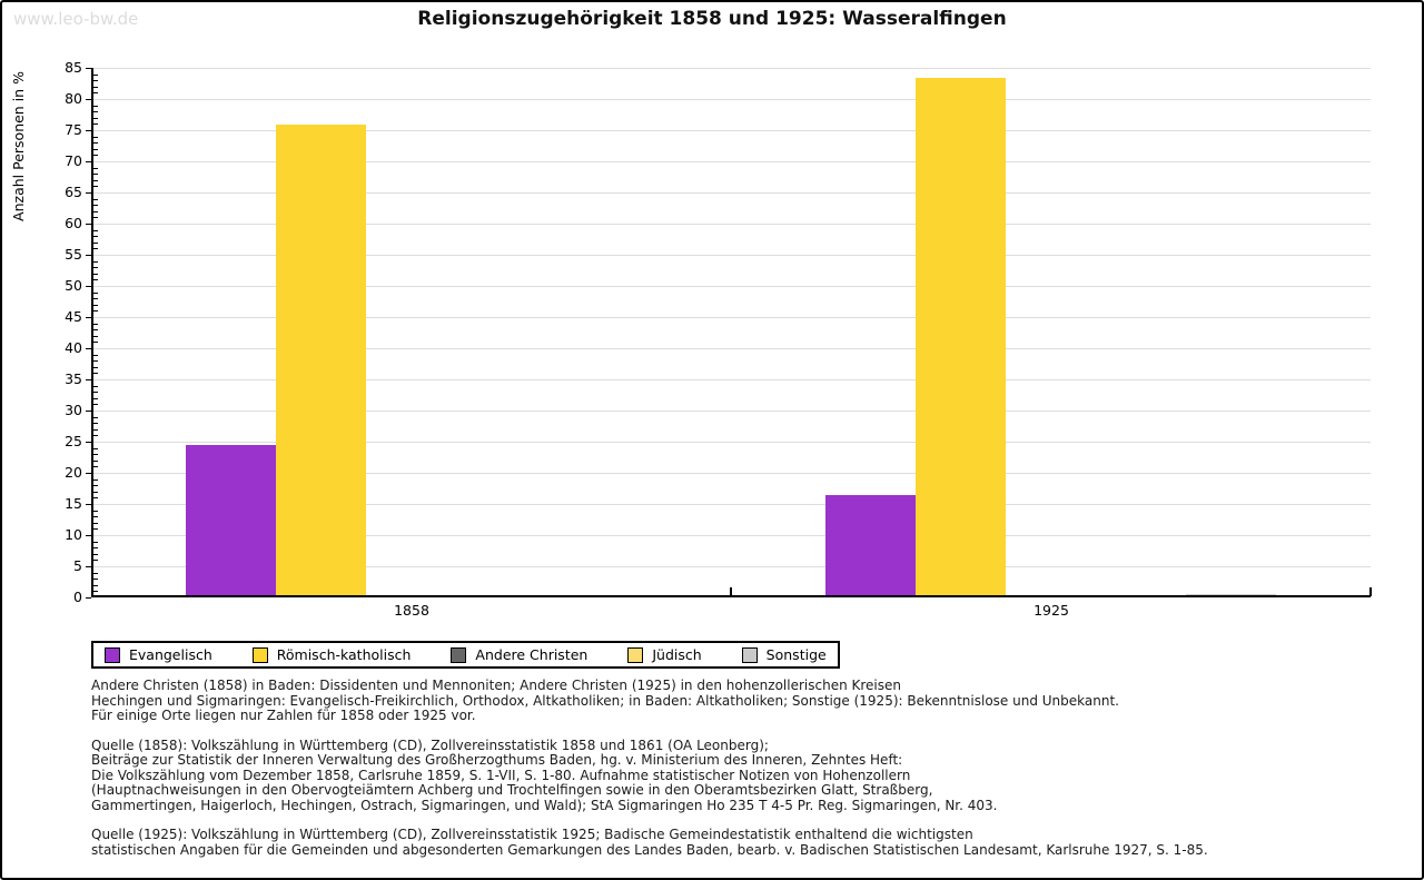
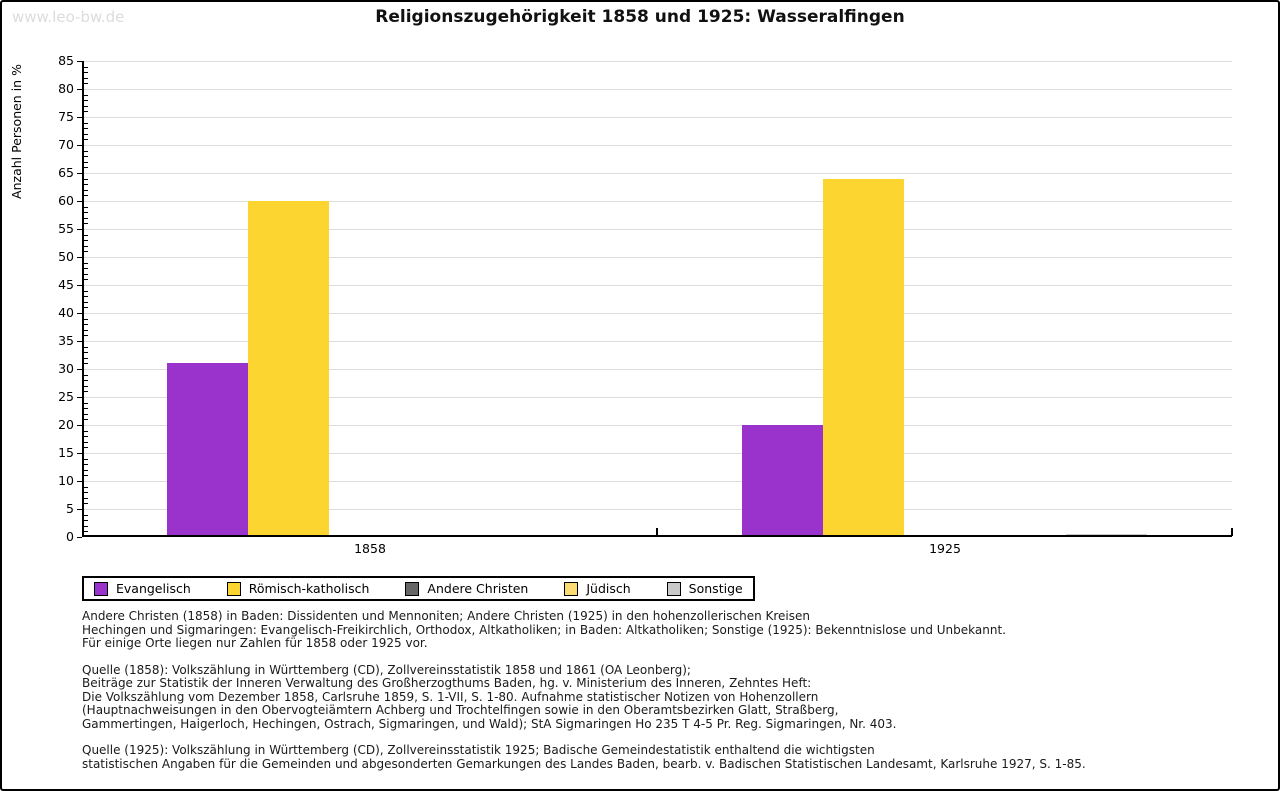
Evangelisch/1858: 24 -> 31
Römisch-katholisch/1858: 76 -> 60
Evangelisch/1925: 16 -> 20
Römisch-katholisch/1925: 83 -> 64
